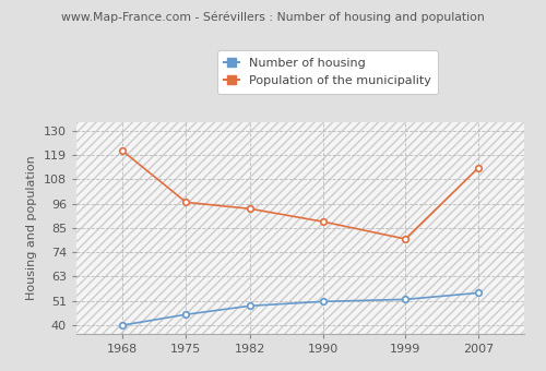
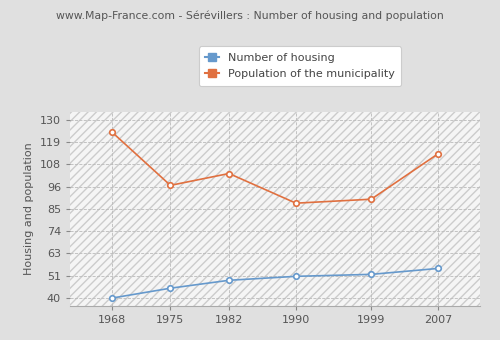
Population of the municipality/1968: 121 -> 124
Population of the municipality/1982: 94 -> 103
Population of the municipality/1999: 80 -> 90
